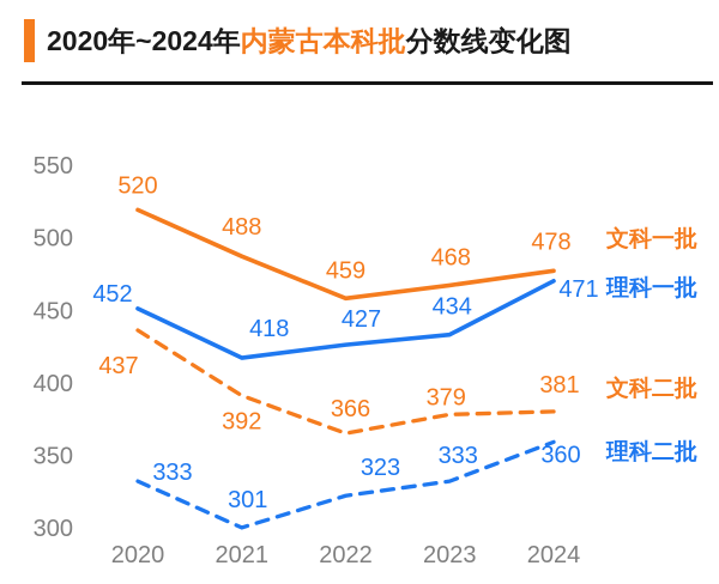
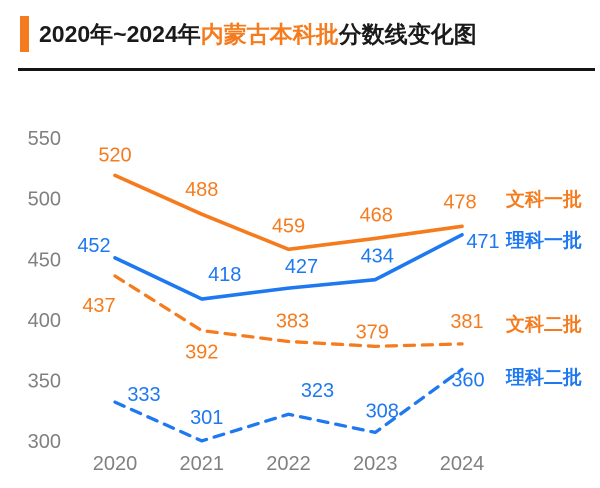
文科二批/2022: 366 -> 383
理科二批/2023: 333 -> 308
